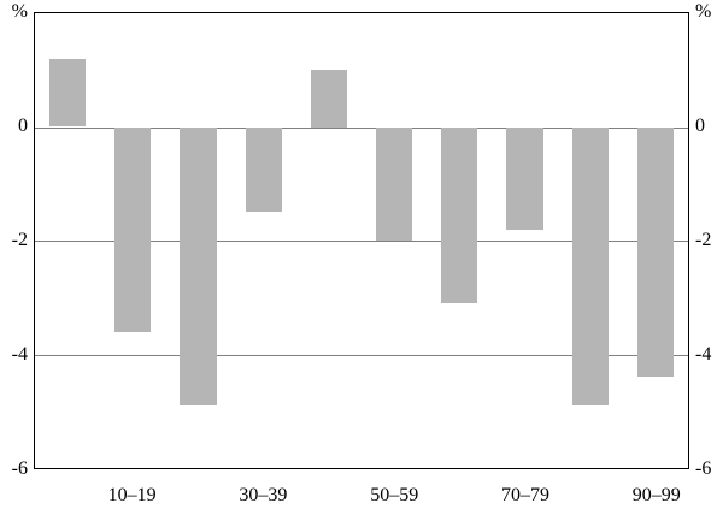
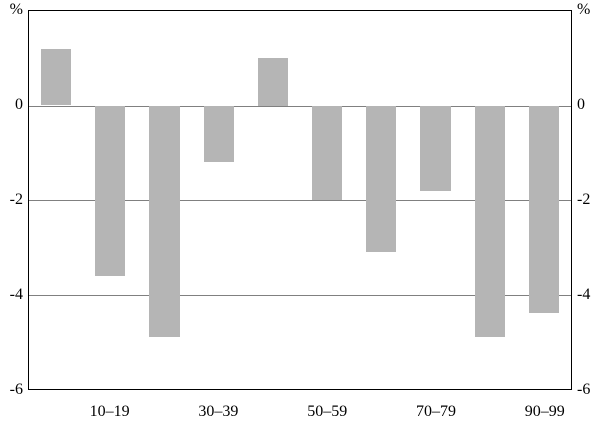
30–39: -1.5 -> -1.2
